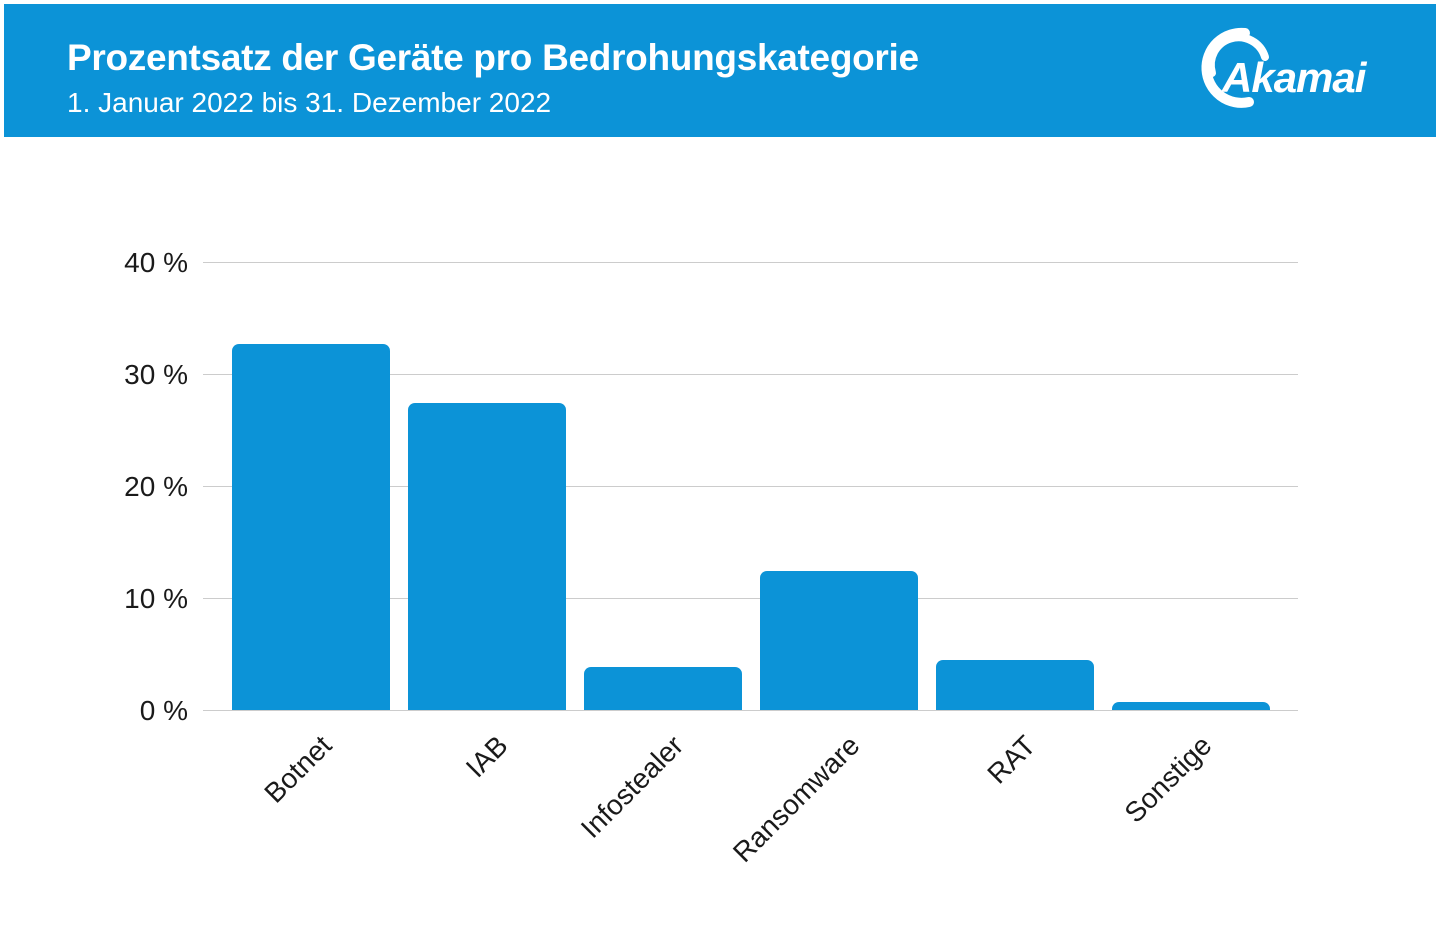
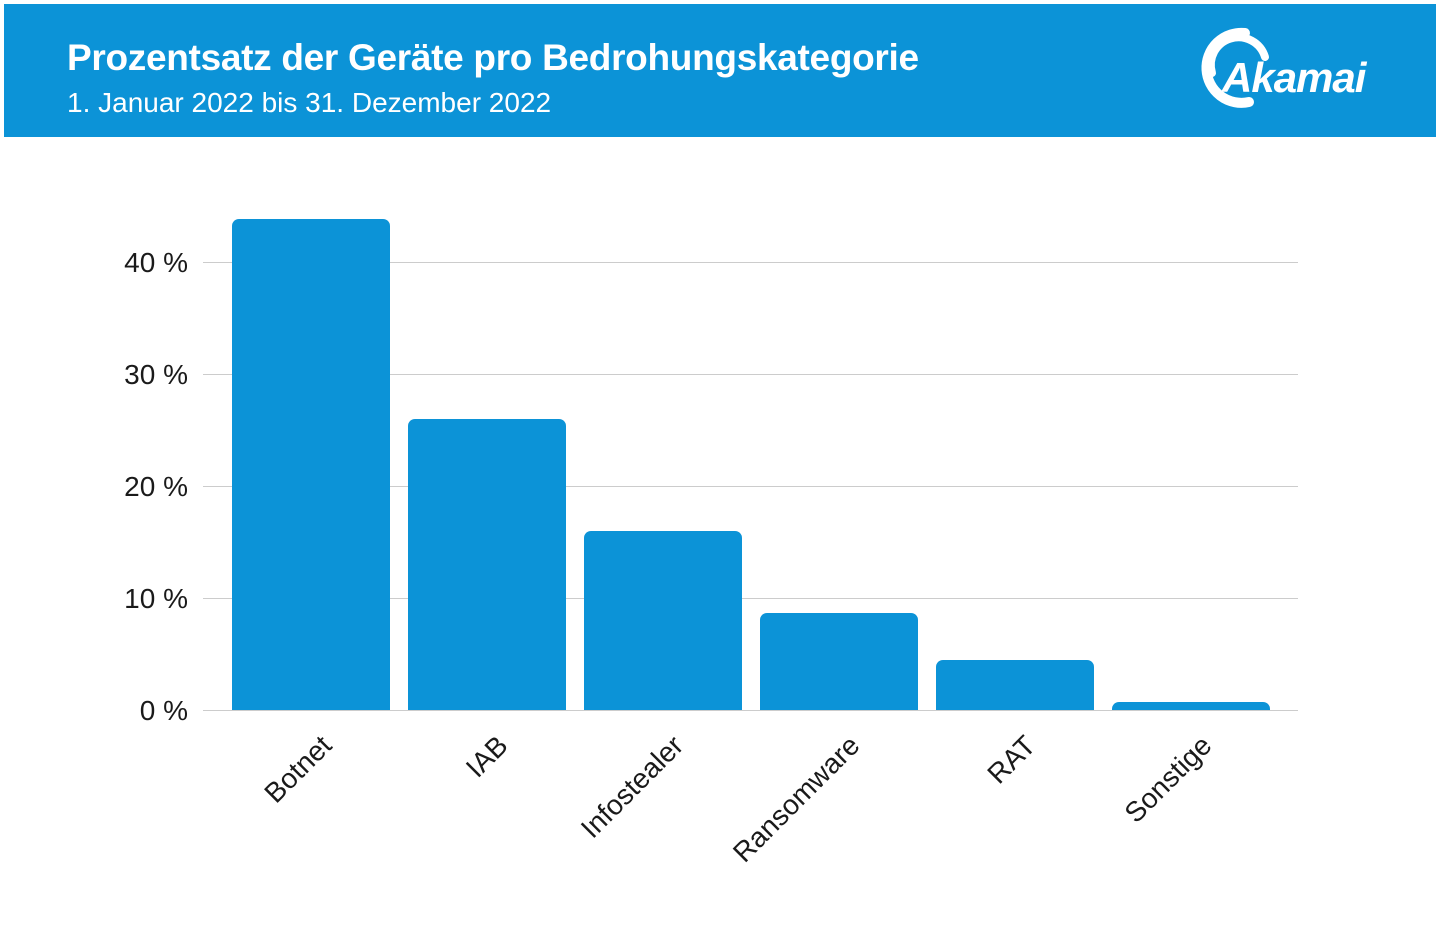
Botnet: 32.7% -> 43.8%
IAB: 27.4% -> 26.0%
Infostealer: 3.8% -> 16.0%
Ransomware: 12.4% -> 8.7%
